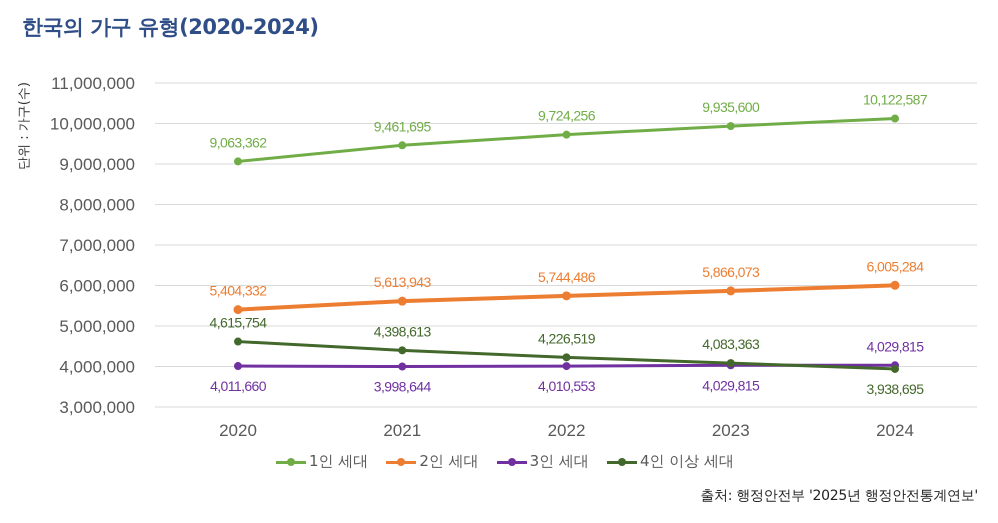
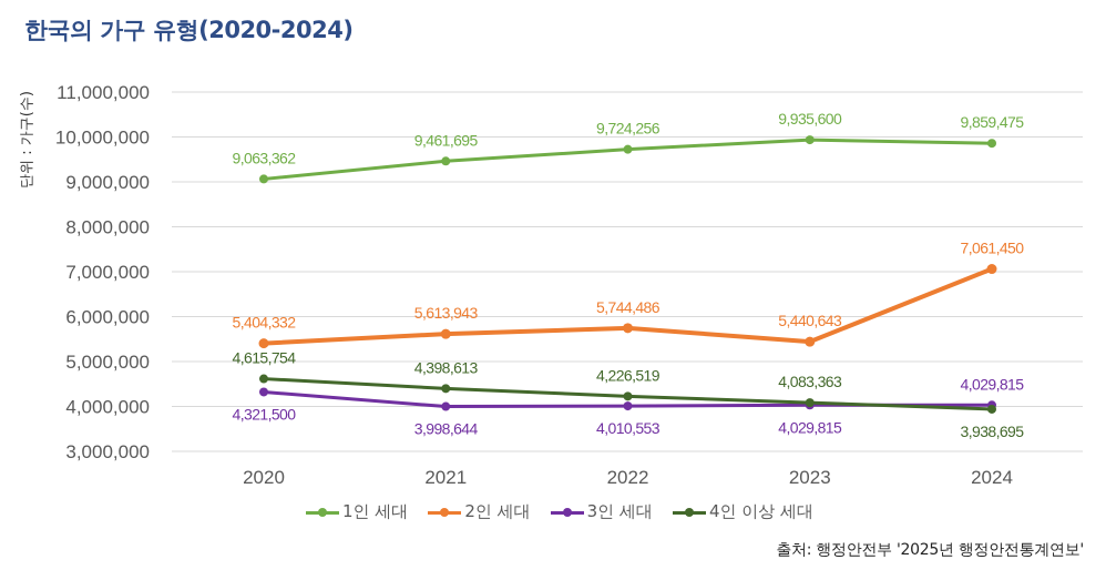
3인 세대/2020: 4,011,660 -> 4,321,500
2인 세대/2023: 5,866,073 -> 5,440,643
1인 세대/2024: 10,122,587 -> 9,859,475
2인 세대/2024: 6,005,284 -> 7,061,450
